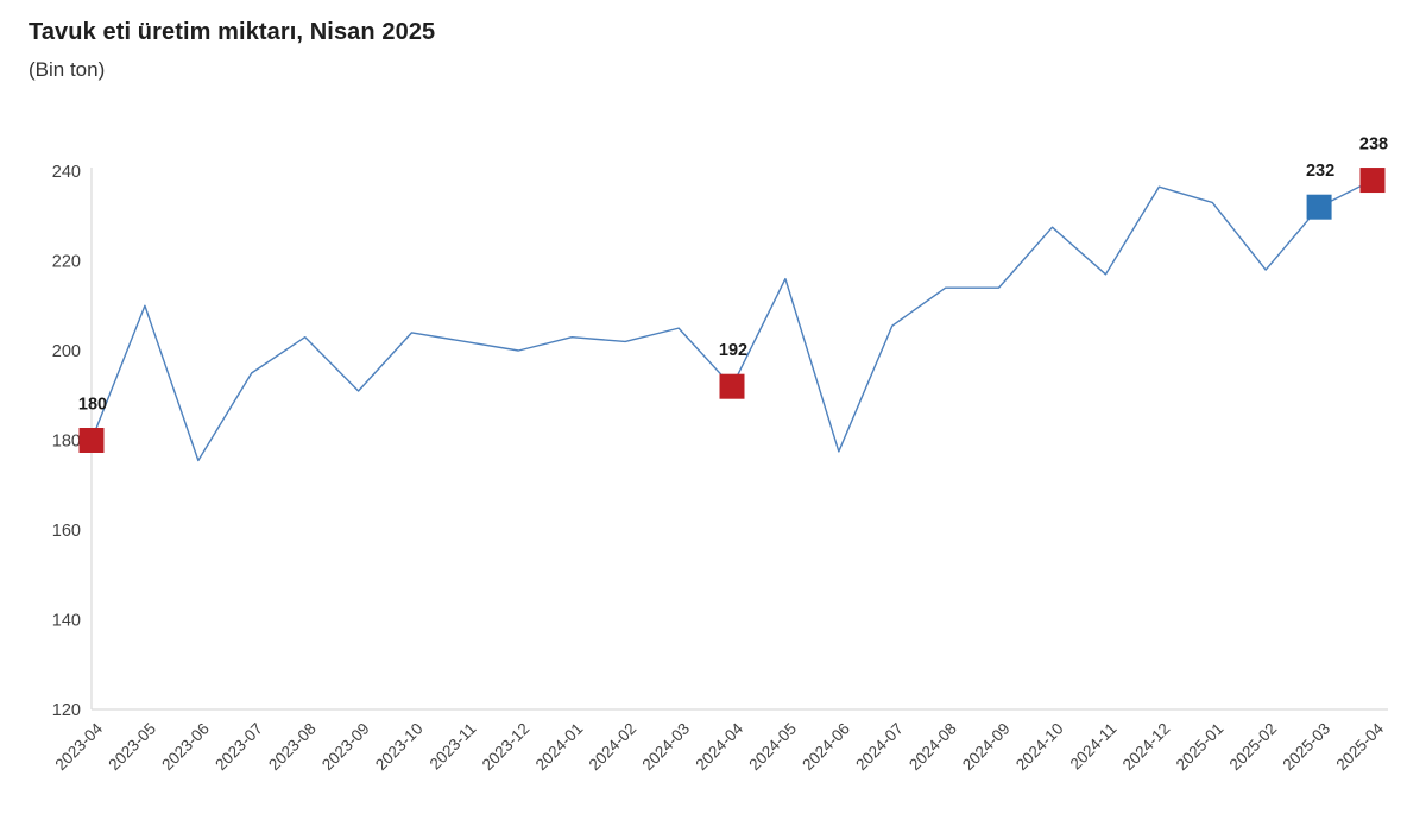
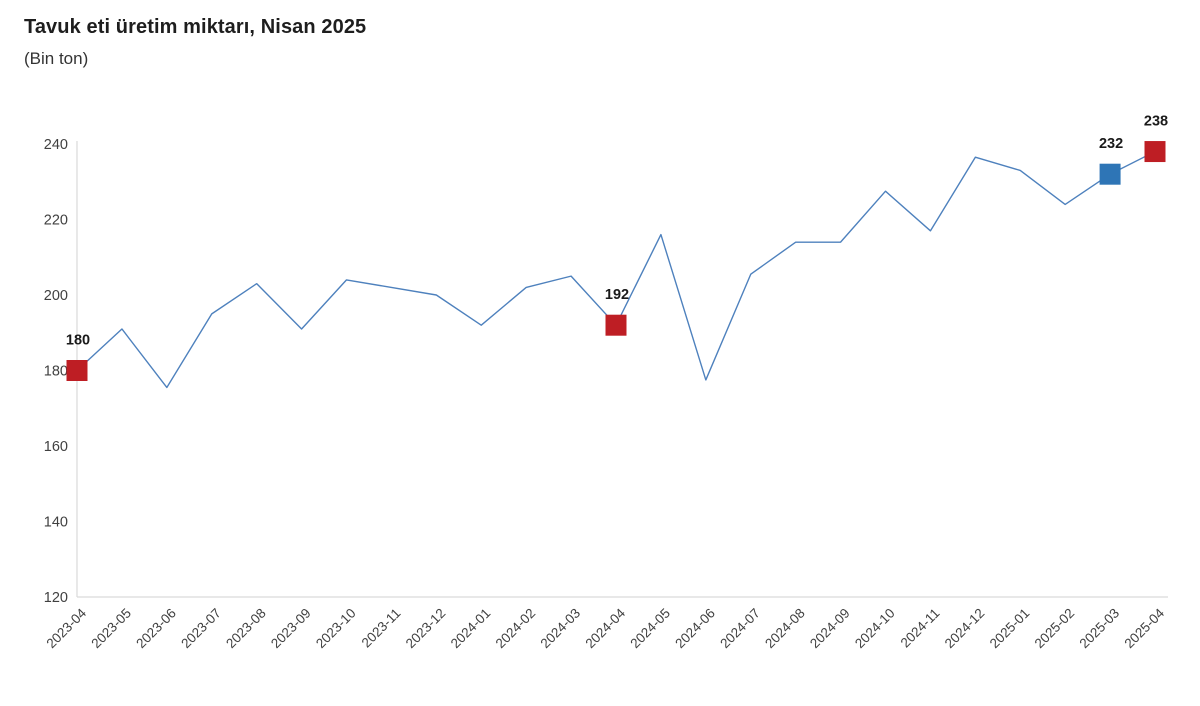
2023-05: 210 -> 191
2024-01: 203 -> 192
2025-02: 218 -> 224
